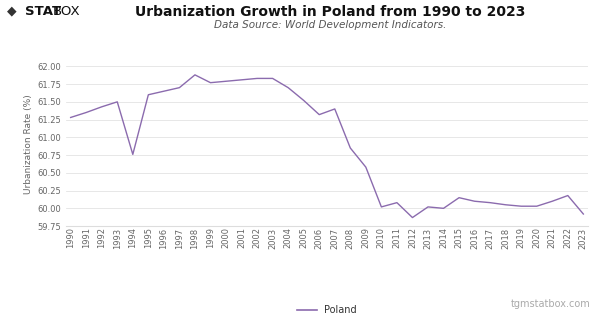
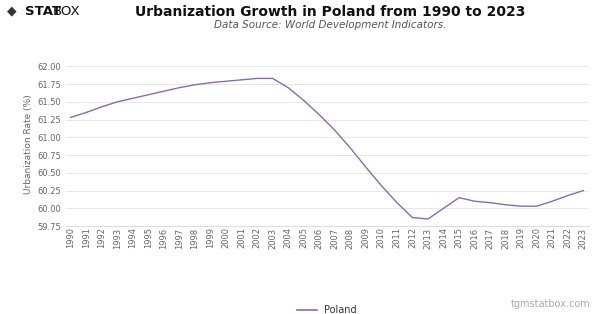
1994: 60.76 -> 61.55
1998: 61.88 -> 61.74
2007: 61.40 -> 61.10
2010: 60.02 -> 60.32
2013: 60.02 -> 59.85
2023: 59.92 -> 60.25
